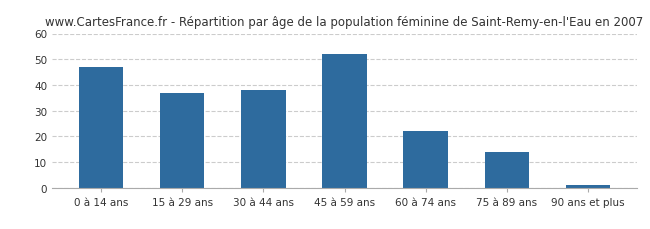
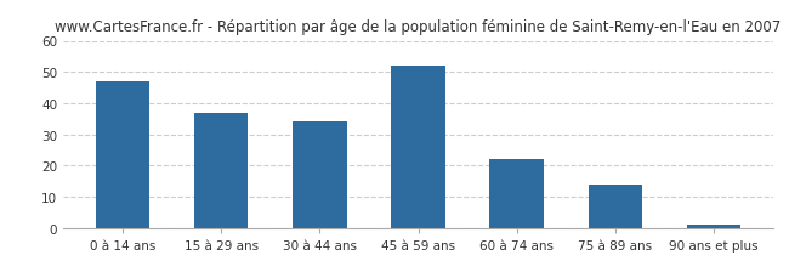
30 à 44 ans: 38 -> 34
